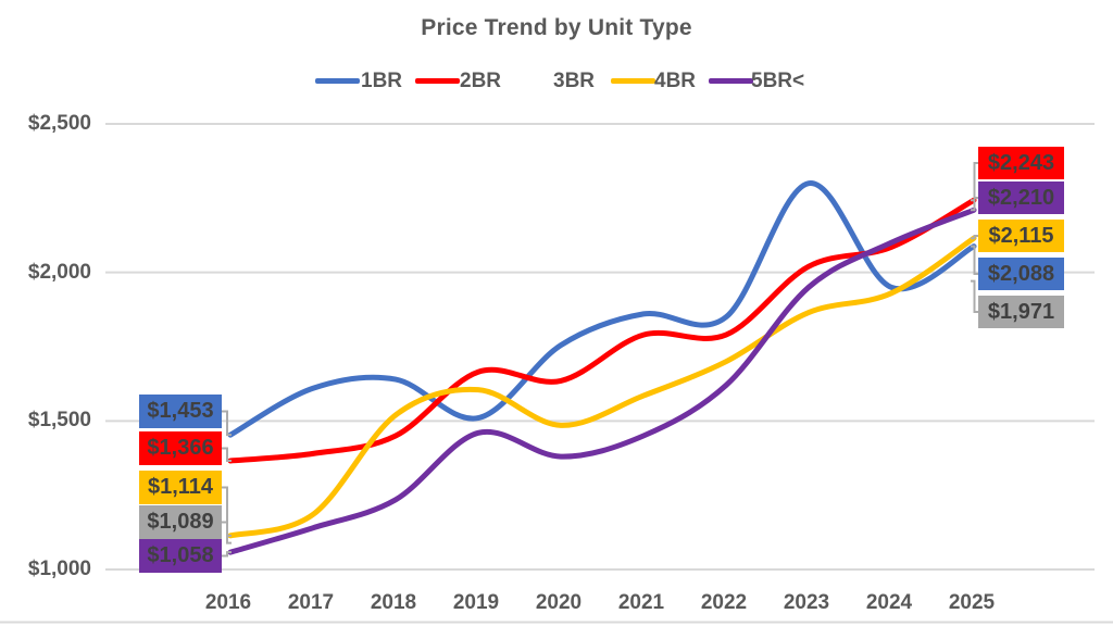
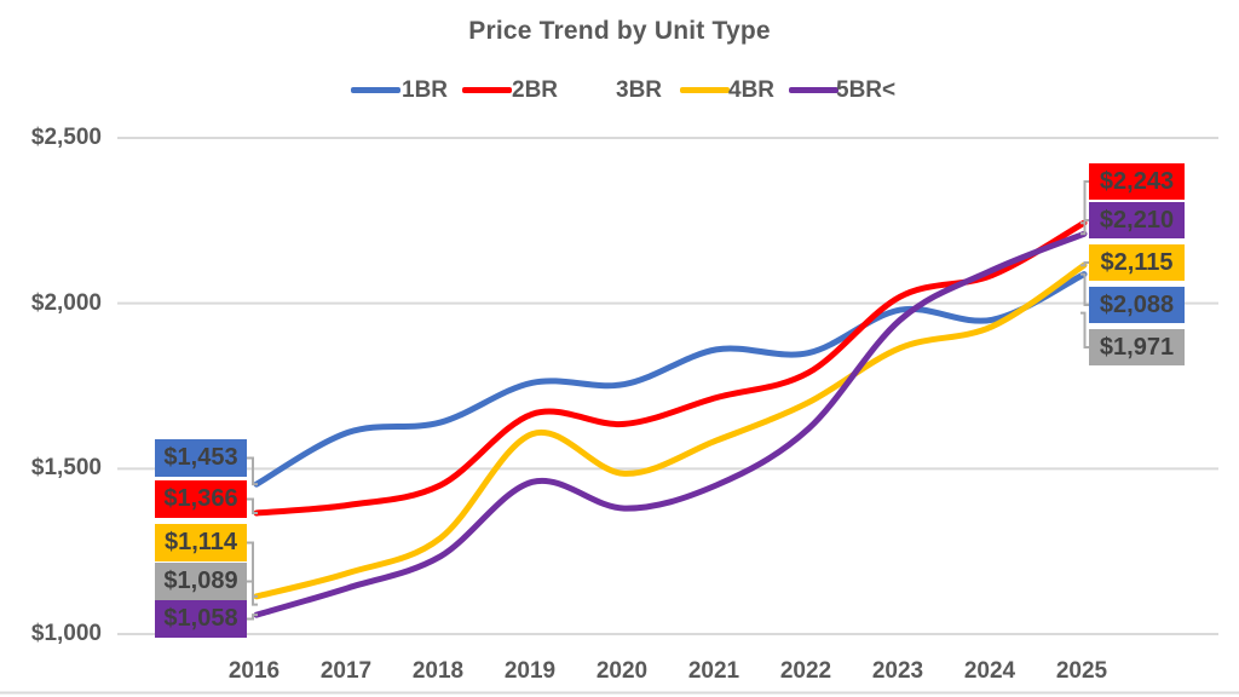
4BR/2018: $1520 -> $1290
1BR/2019: $1510 -> $1760
2BR/2021: $1790 -> $1720
1BR/2023: $2300 -> $1980
